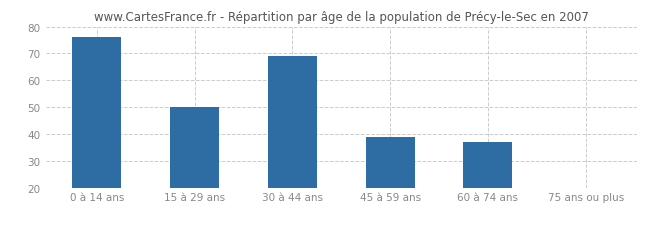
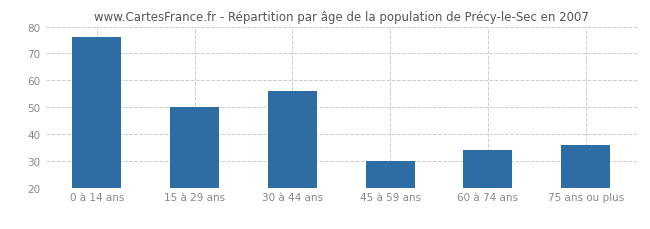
30 à 44 ans: 69 -> 56
45 à 59 ans: 39 -> 30
60 à 74 ans: 37 -> 34
75 ans ou plus: 20 -> 36
